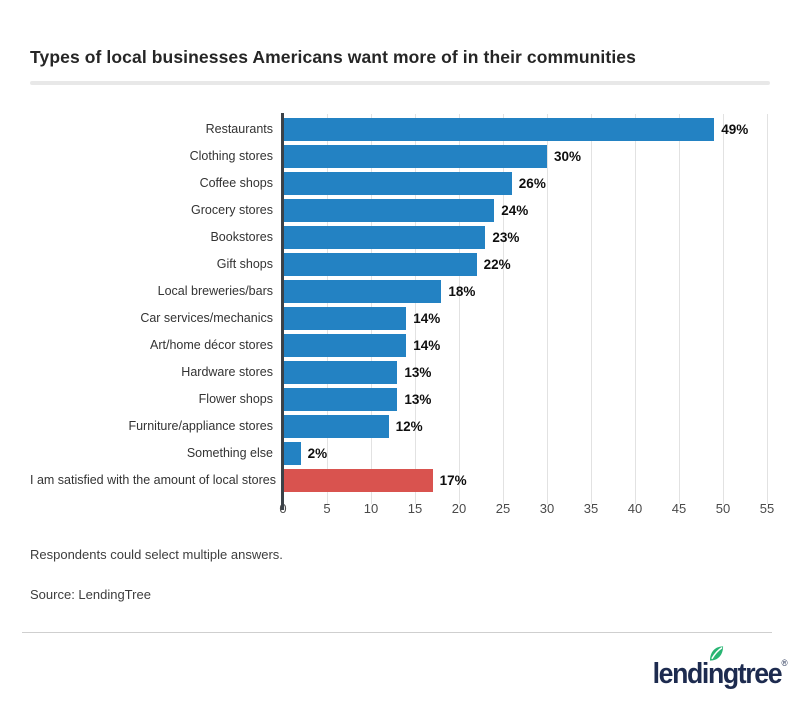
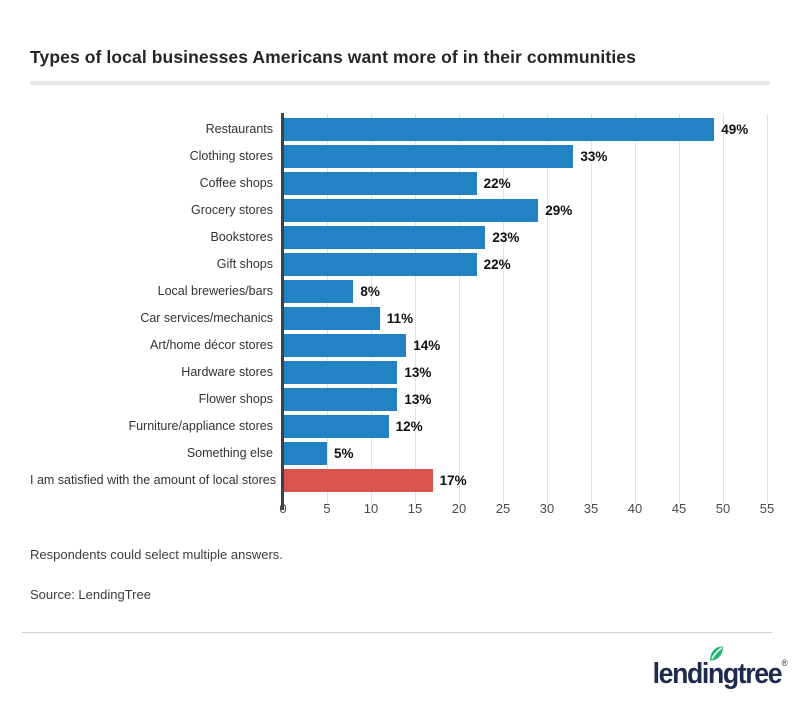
Clothing stores: 30% -> 33%
Coffee shops: 26% -> 22%
Grocery stores: 24% -> 29%
Local breweries/bars: 18% -> 8%
Car services/mechanics: 14% -> 11%
Something else: 2% -> 5%
